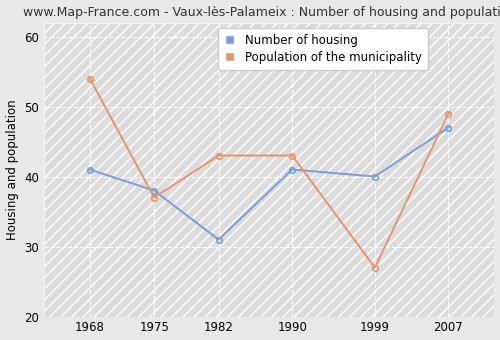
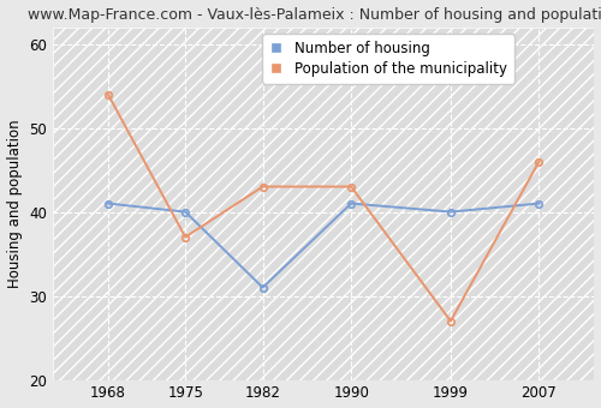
Number of housing/1975: 38 -> 40
Number of housing/2007: 47 -> 41
Population of the municipality/2007: 49 -> 46
